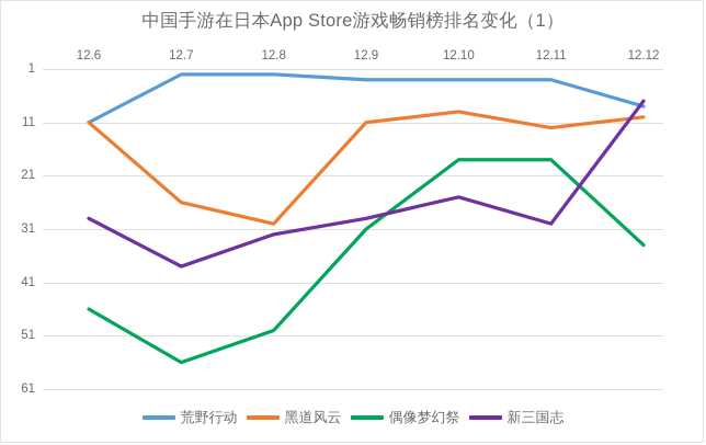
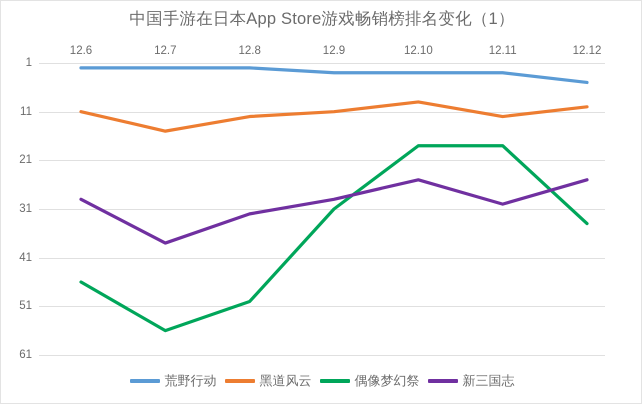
荒野行动/12.6: 11 -> 2
黑道风云/12.7: 26 -> 15
黑道风云/12.8: 30 -> 12
荒野行动/12.12: 8 -> 5
新三国志/12.12: 7 -> 25
